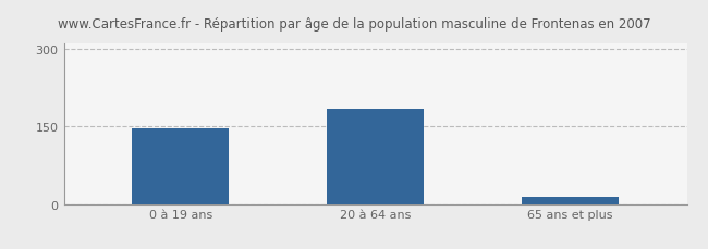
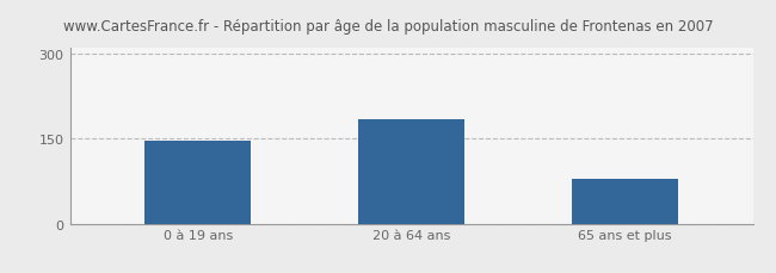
65 ans et plus: 13 -> 80
